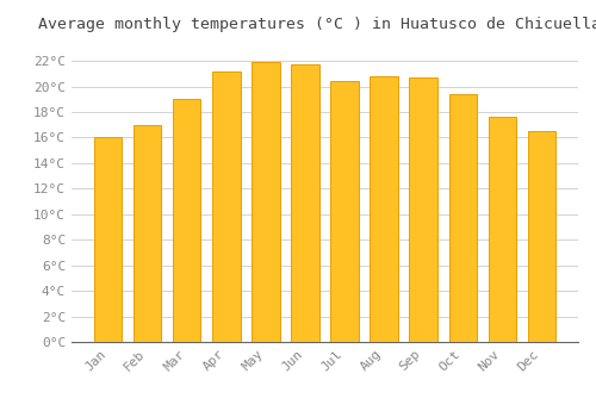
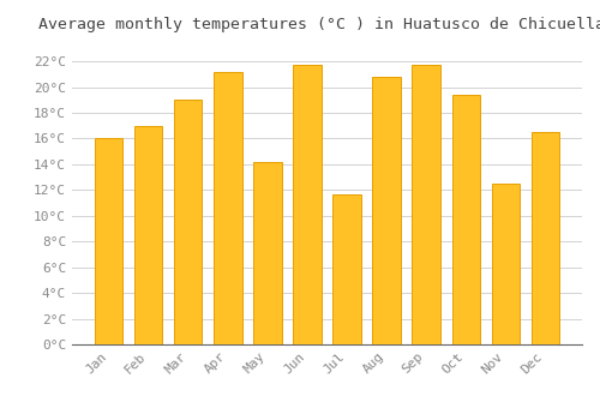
May: 21.9°C -> 14.2°C
Jul: 20.4°C -> 11.7°C
Sep: 20.7°C -> 21.7°C
Nov: 17.6°C -> 12.5°C
